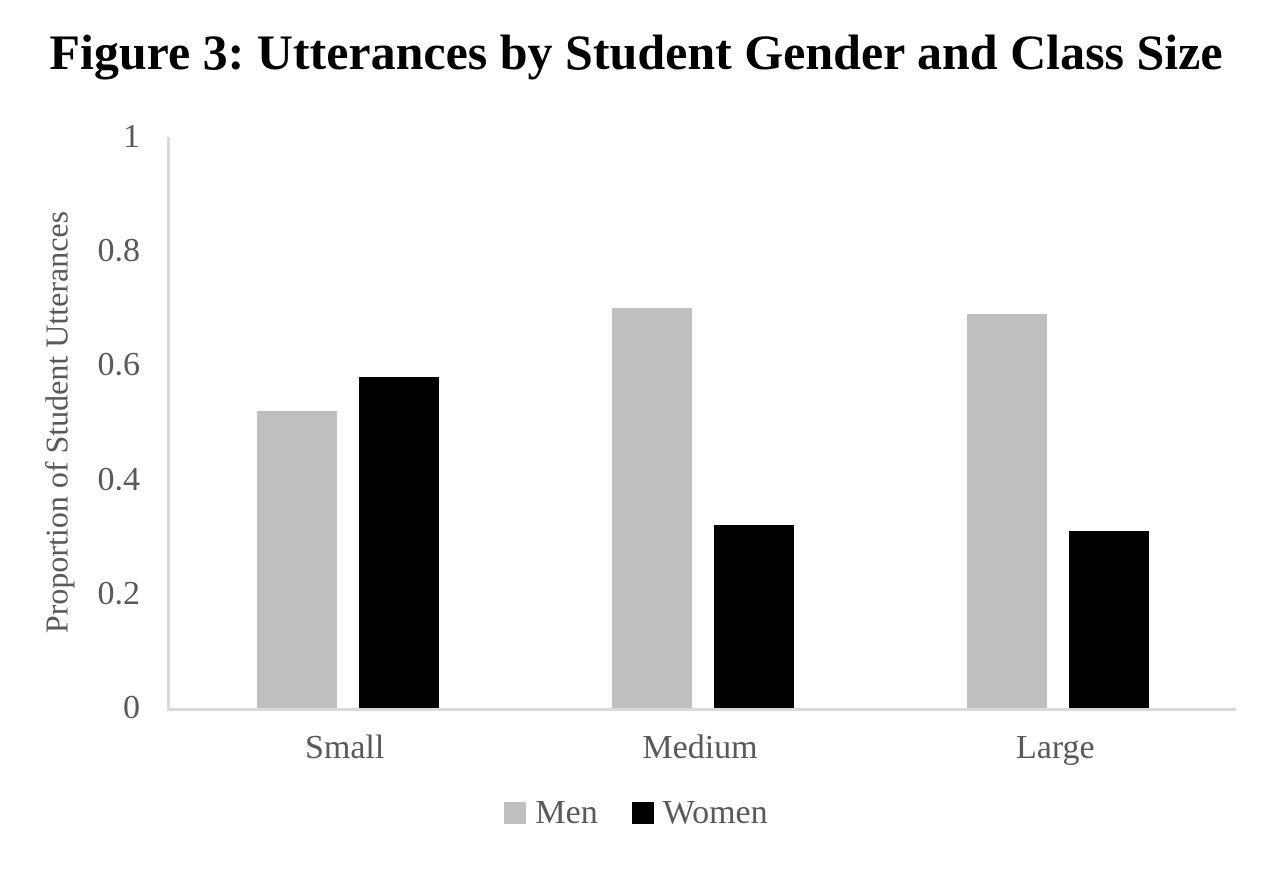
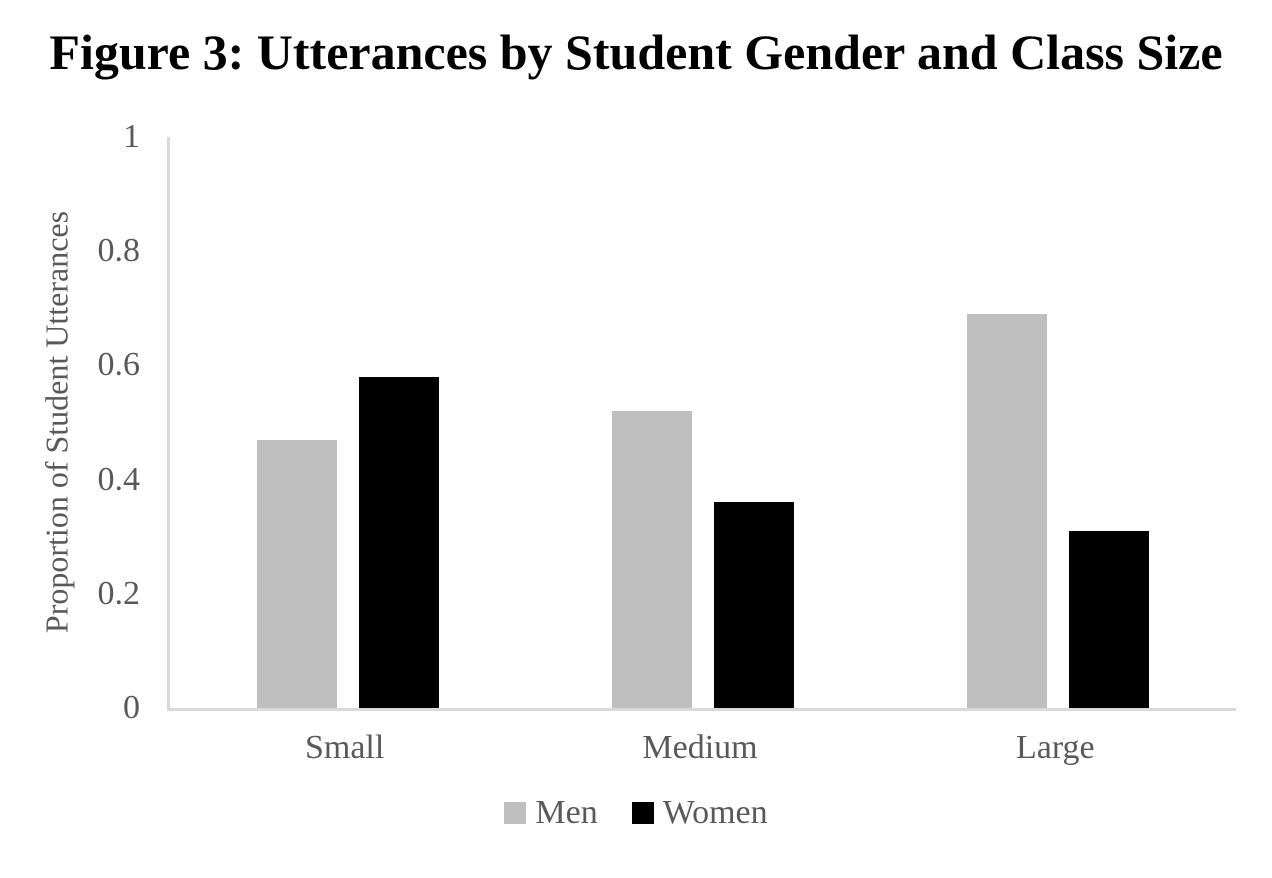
Men/Small: 0.52 -> 0.47
Men/Medium: 0.70 -> 0.52
Women/Medium: 0.32 -> 0.36
